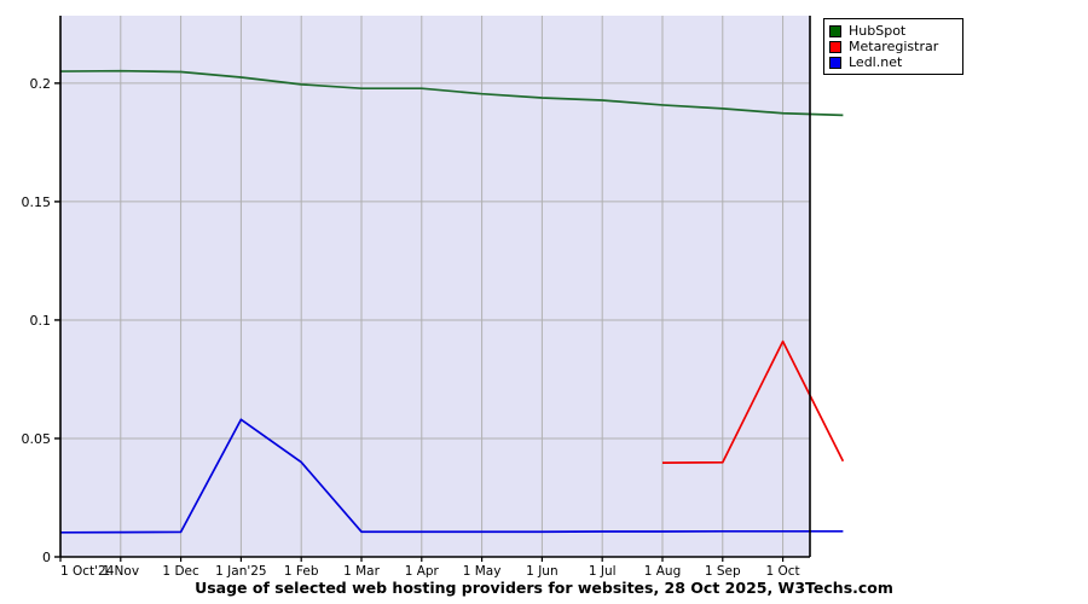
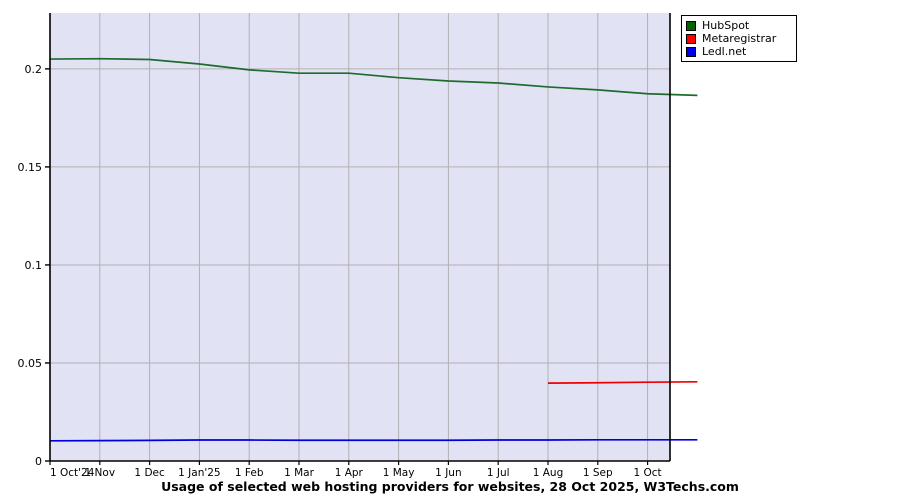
Ledl.net/1 Jan'25: 0.058 -> 0.011
Ledl.net/1 Feb: 0.040 -> 0.011
Metaregistrar/1 Oct: 0.091 -> 0.040
